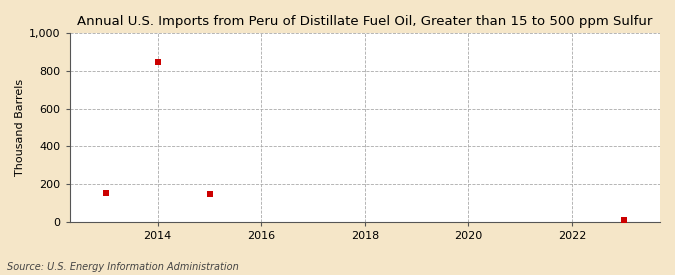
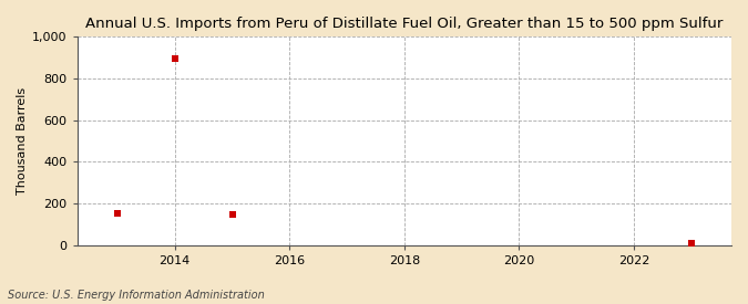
2014: 850 -> 900
